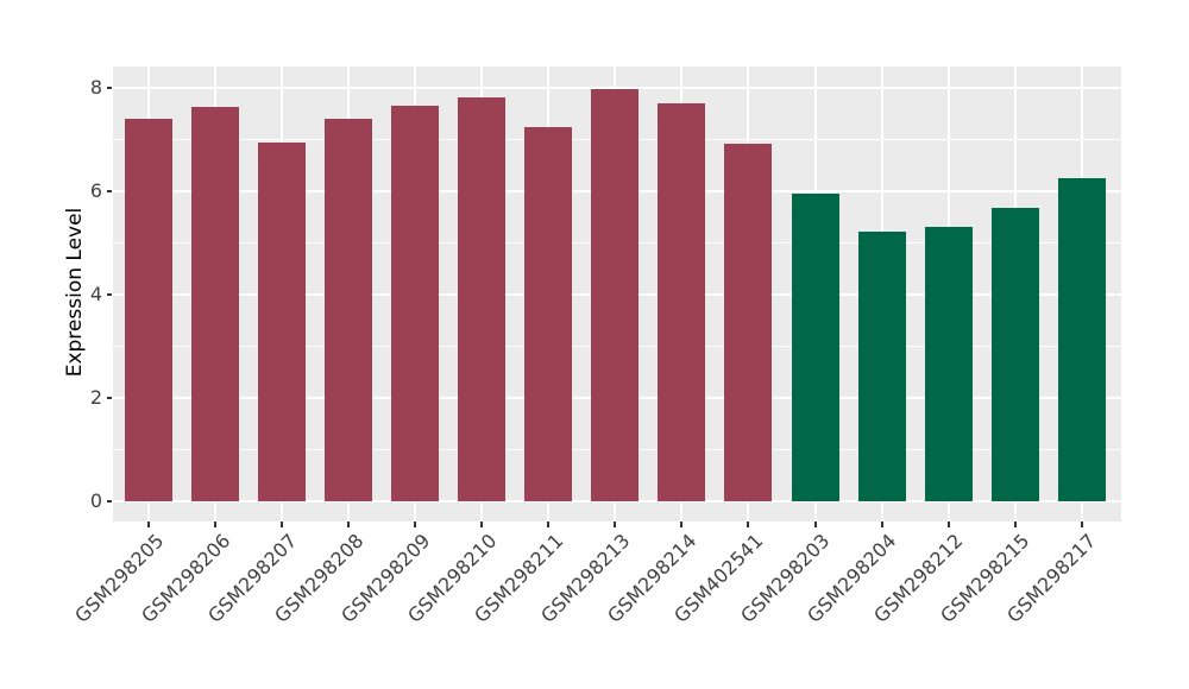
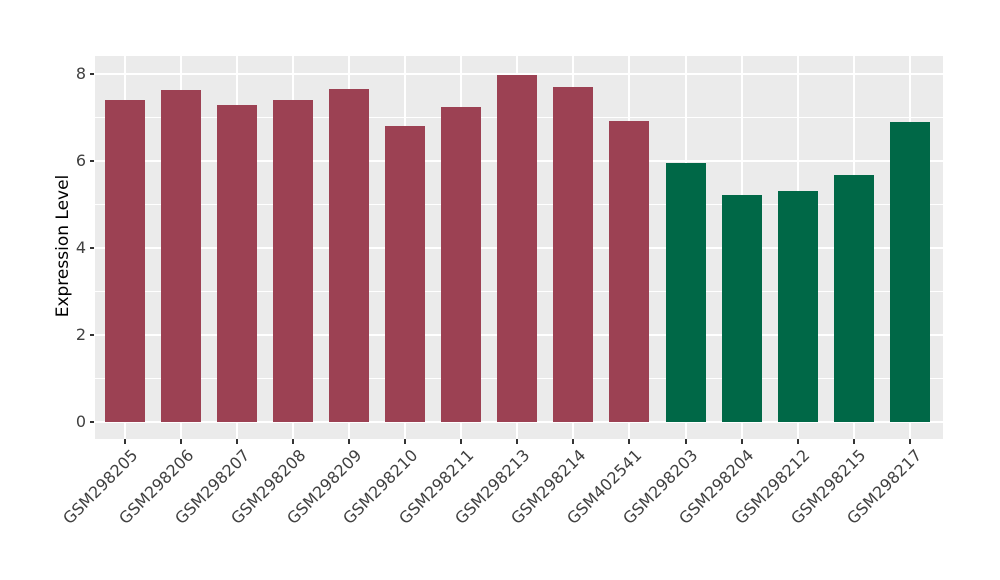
GSM298207: 7.0 -> 7.3
GSM298210: 7.8 -> 6.8
GSM298217: 6.2 -> 6.9
